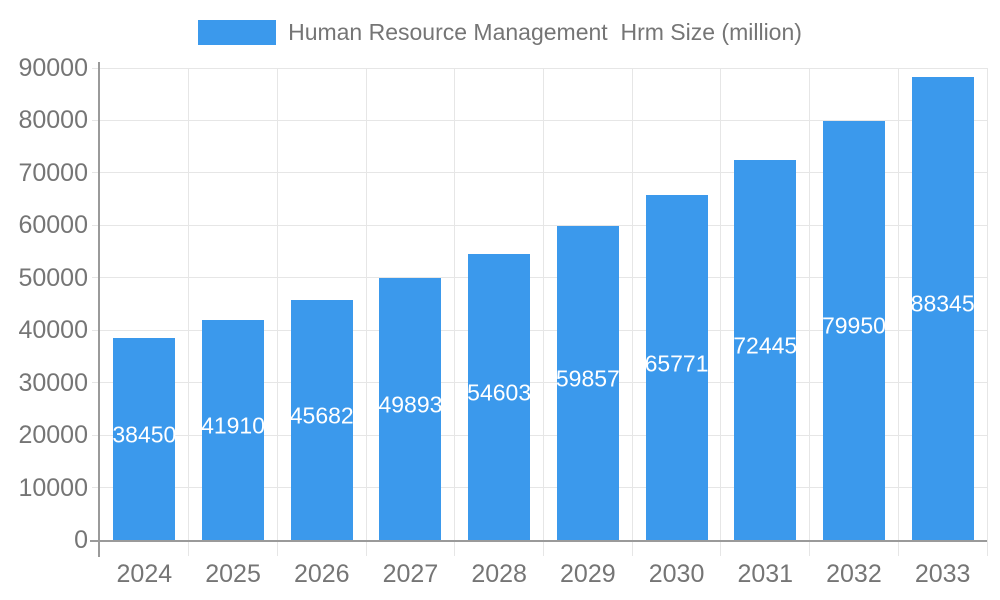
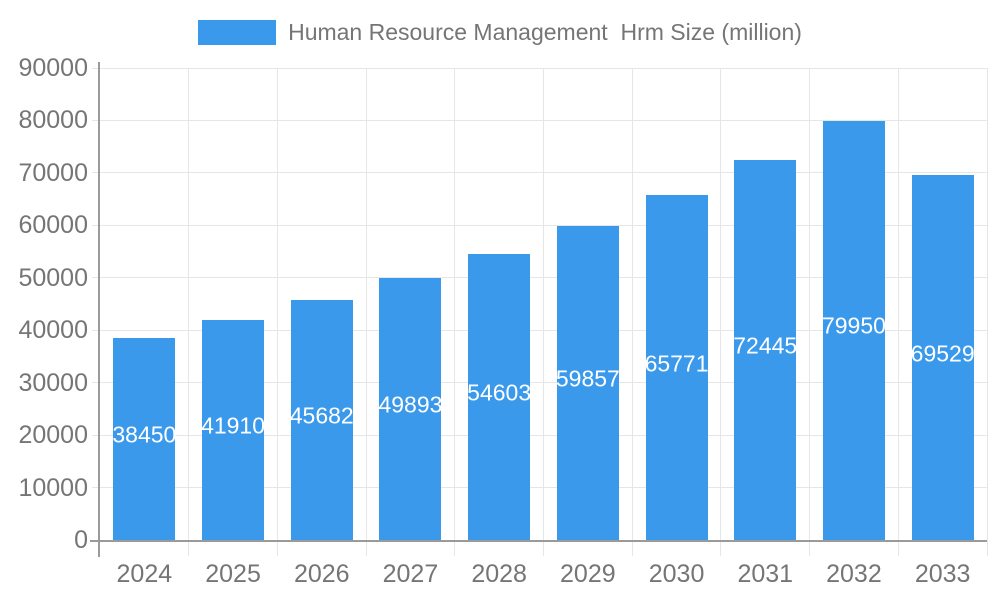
2033: 88345 -> 69529
